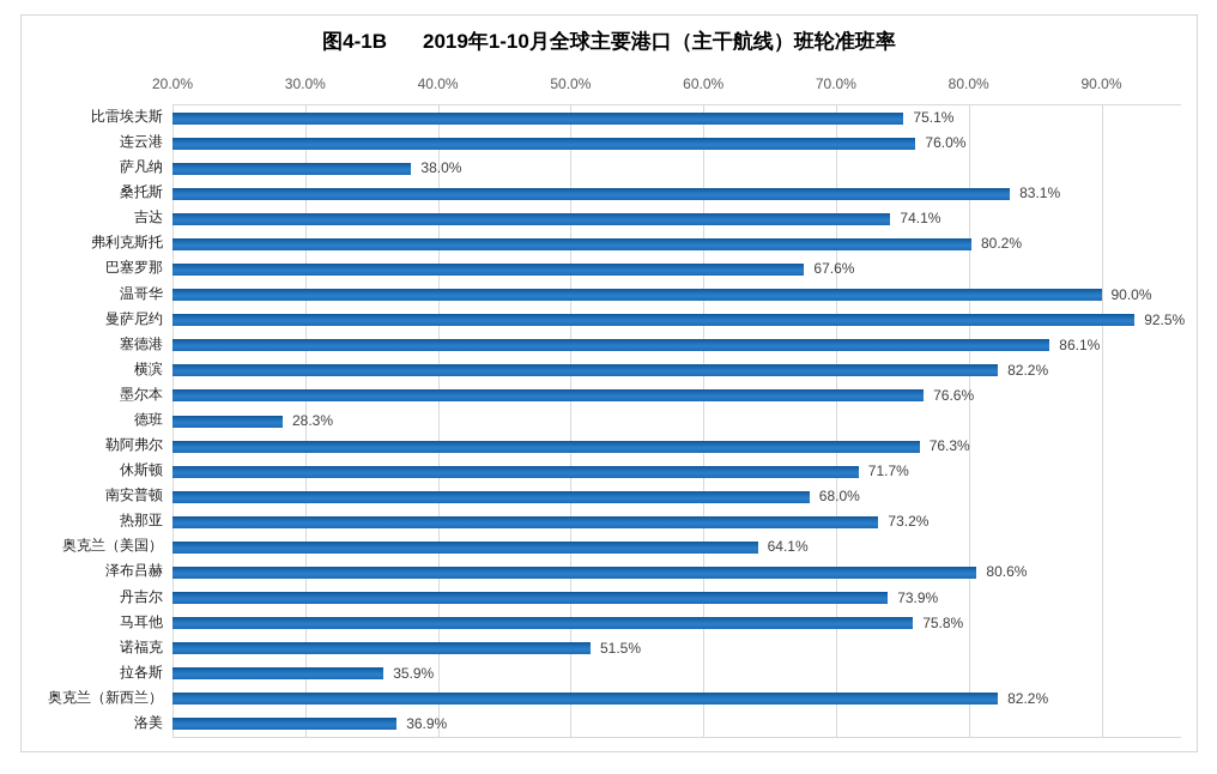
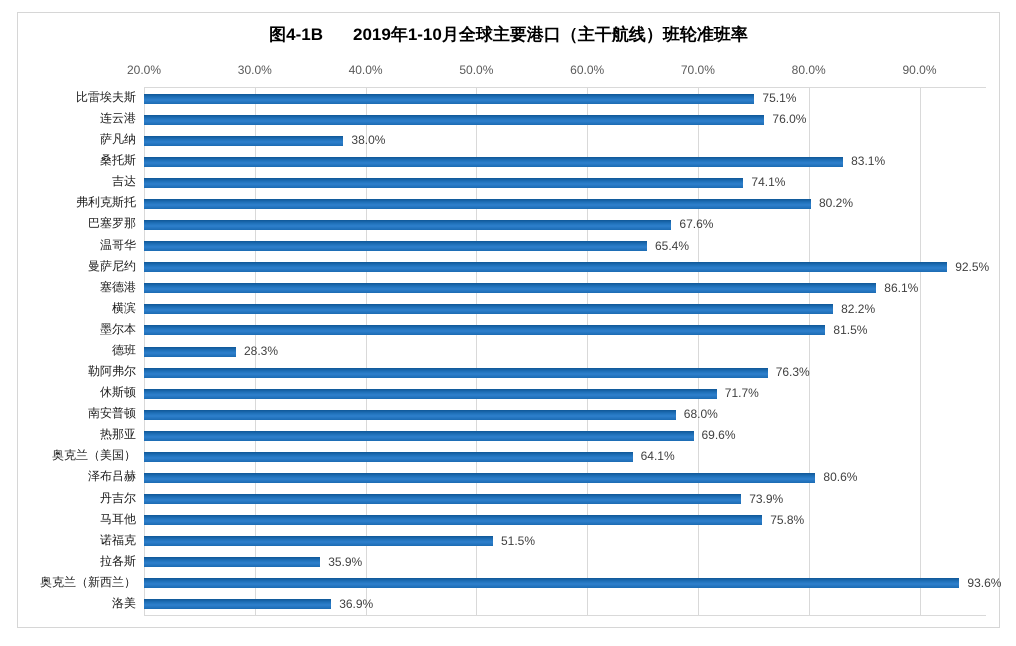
温哥华: 90.0% -> 65.4%
墨尔本: 76.6% -> 81.5%
热那亚: 73.2% -> 69.6%
奥克兰（新西兰）: 82.2% -> 93.6%
